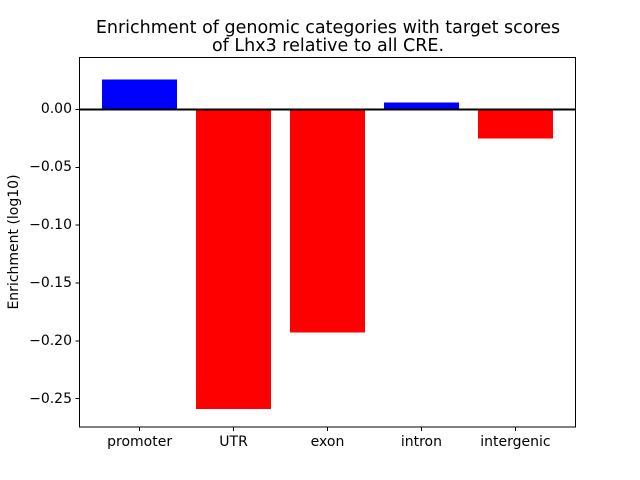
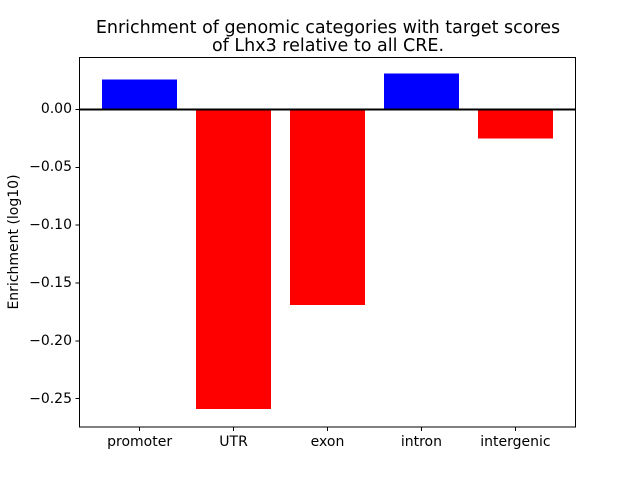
exon: -0.193 -> -0.169
intron: 0.006 -> 0.031
